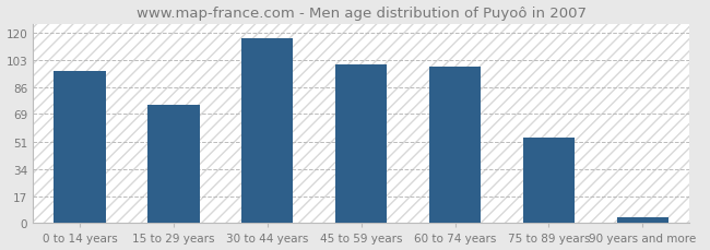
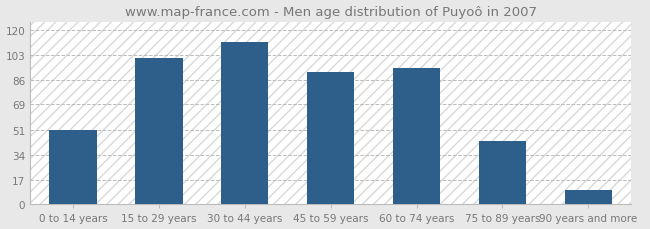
0 to 14 years: 96 -> 51
15 to 29 years: 75 -> 101
30 to 44 years: 117 -> 112
45 to 59 years: 100 -> 91
60 to 74 years: 99 -> 94
75 to 89 years: 54 -> 44
90 years and more: 4 -> 10
